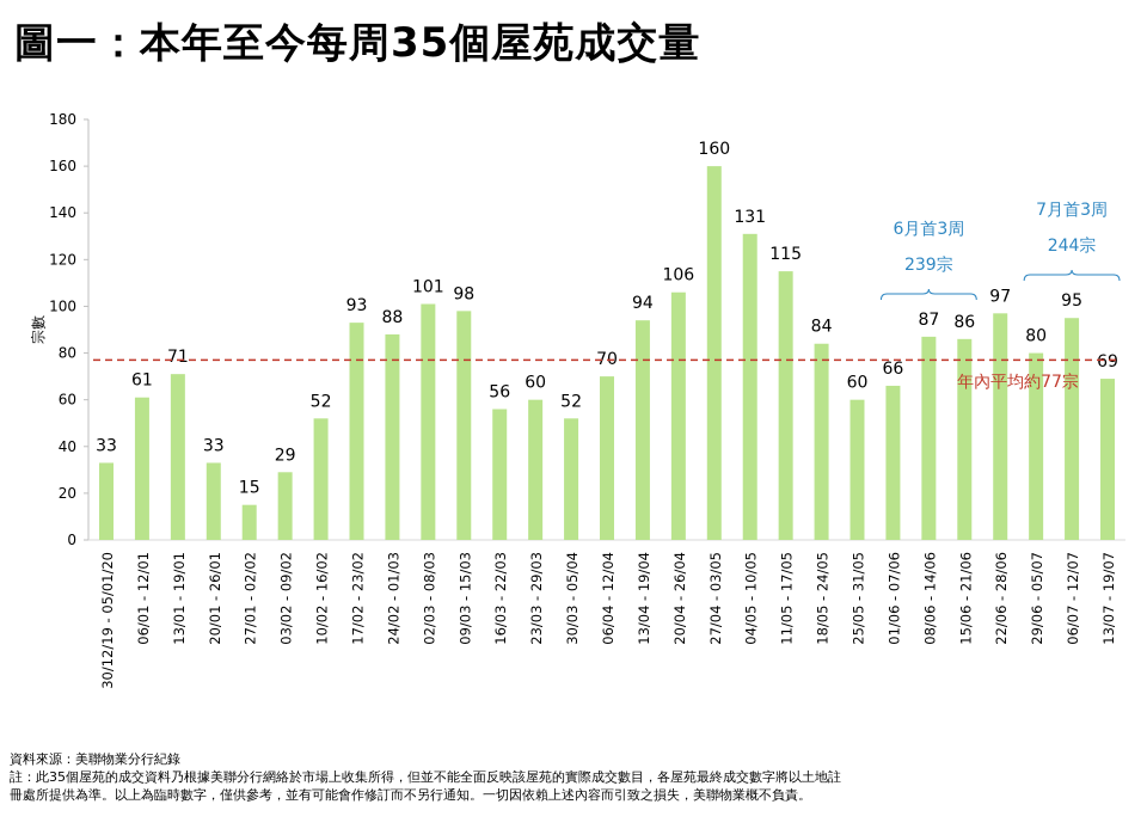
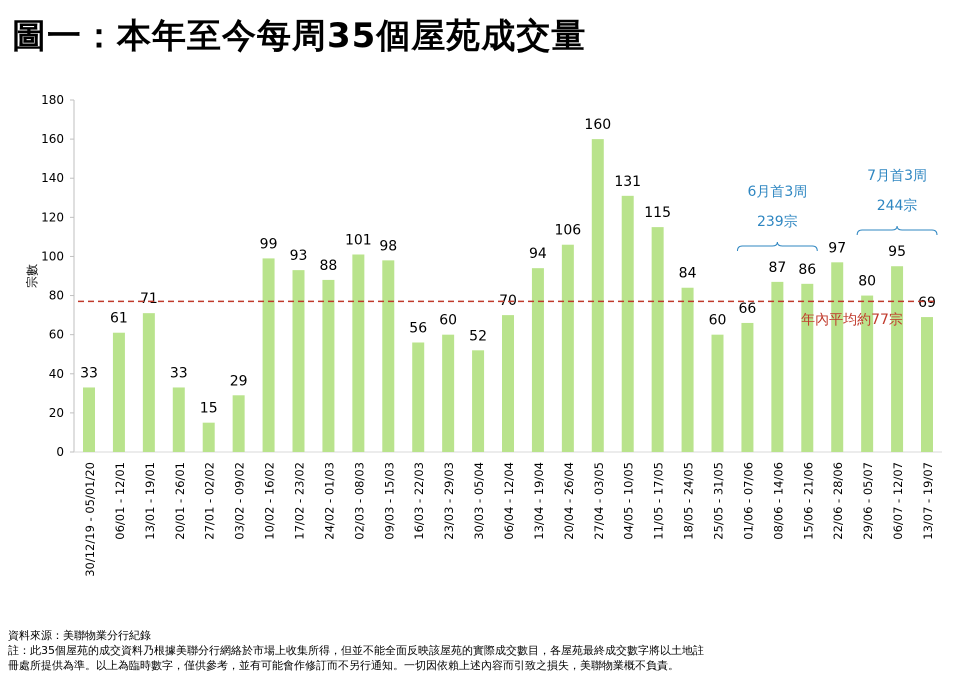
10/02 - 16/02: 52 -> 99
